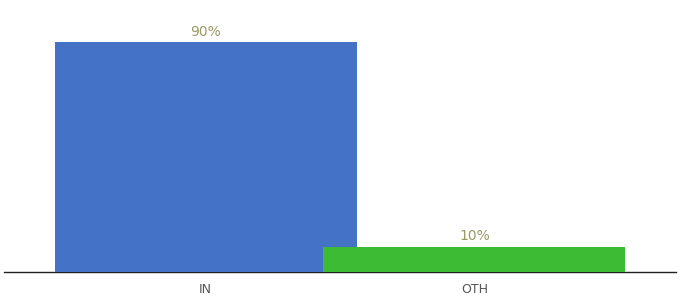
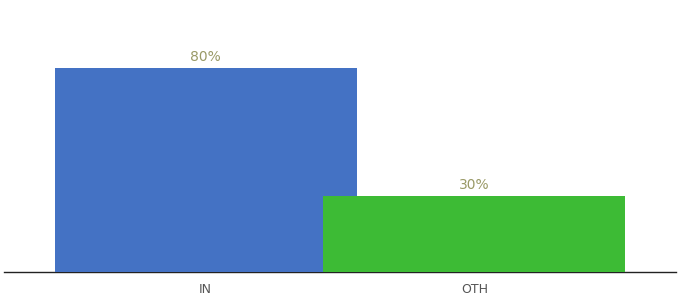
IN: 90% -> 80%
OTH: 10% -> 30%
